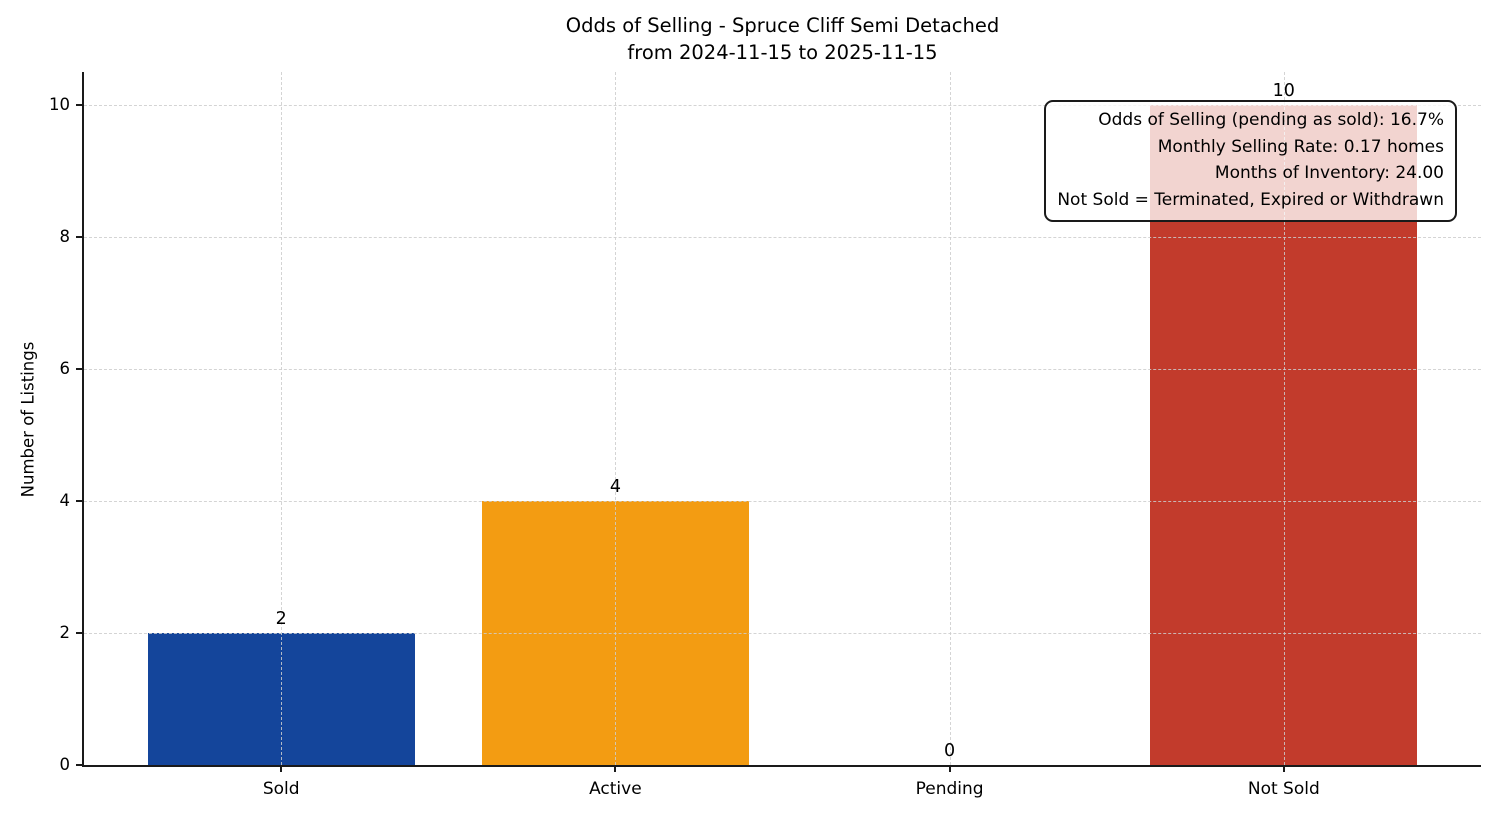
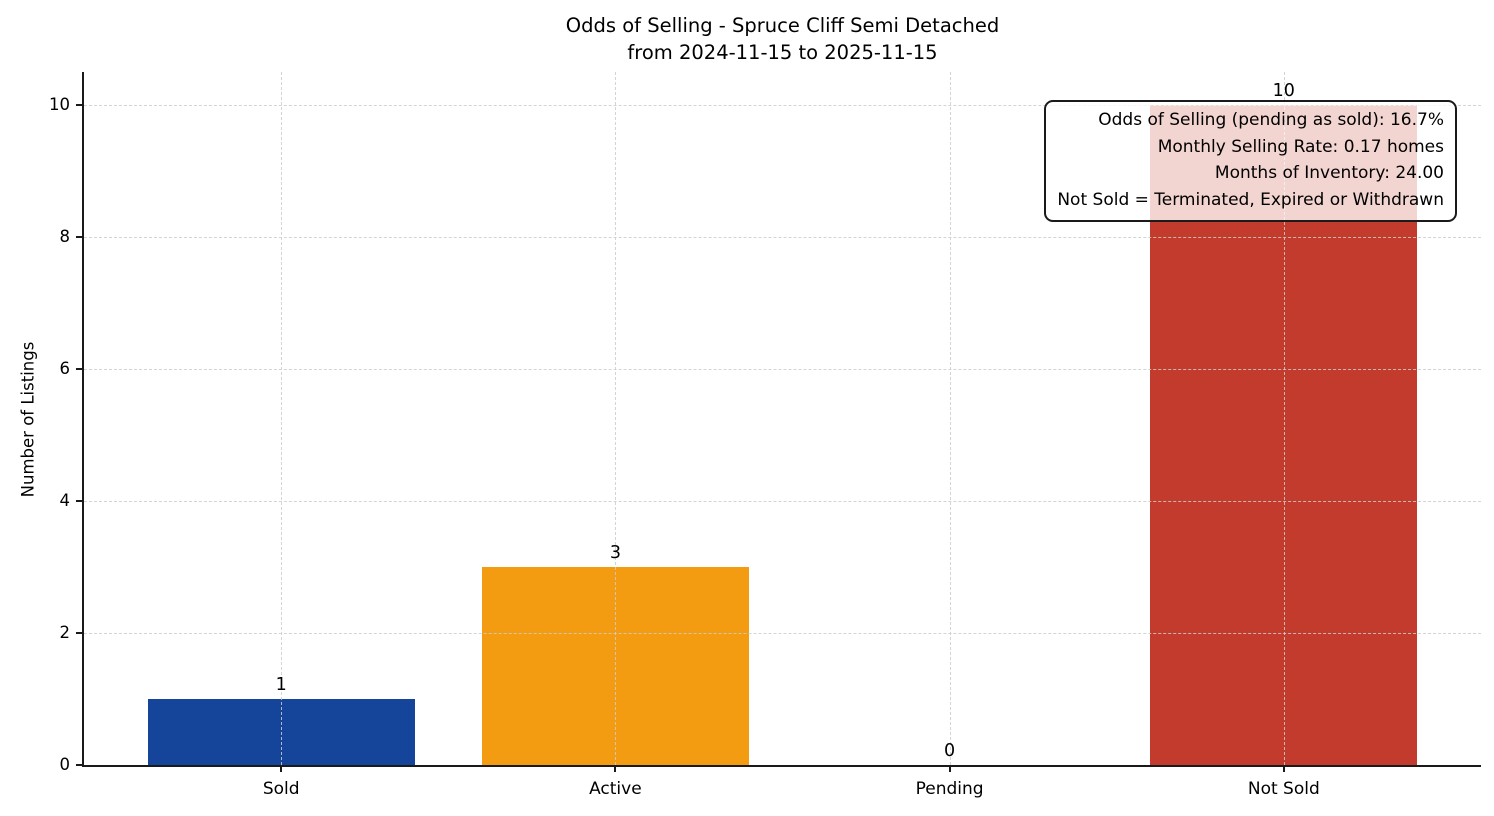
Sold: 2 -> 1
Active: 4 -> 3
